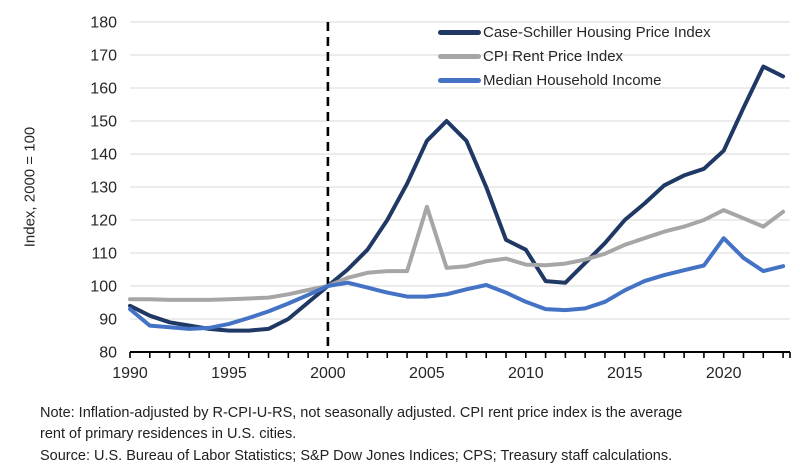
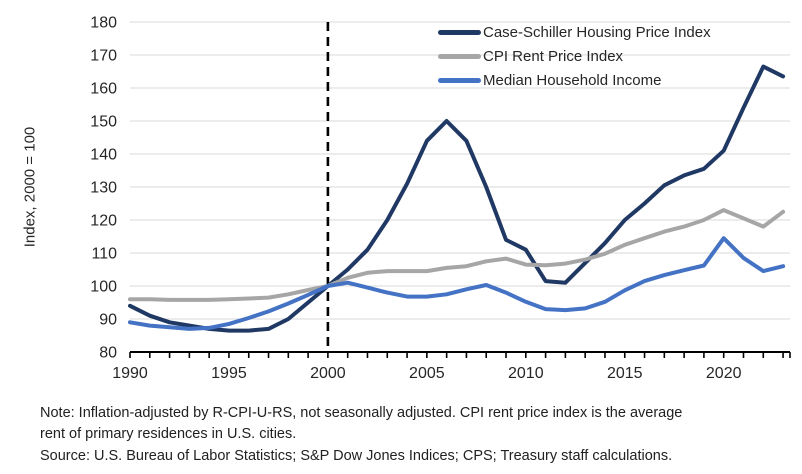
Median Household Income/1990: 93 -> 89
CPI Rent Price Index/2005: 124 -> 104
